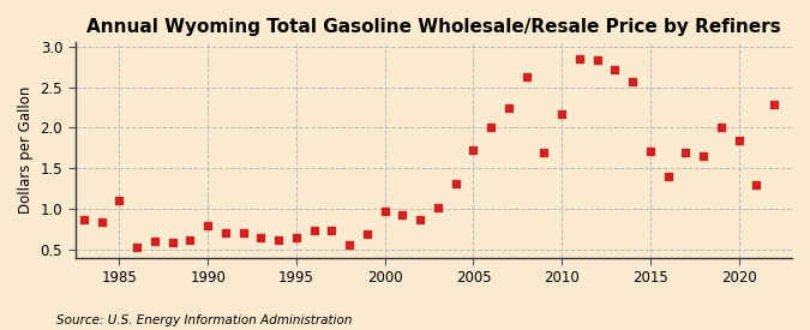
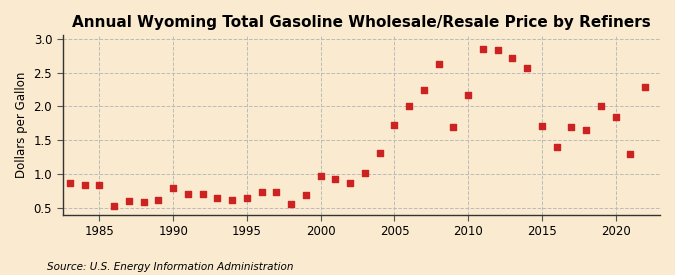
1985: 1.10 -> 0.83
